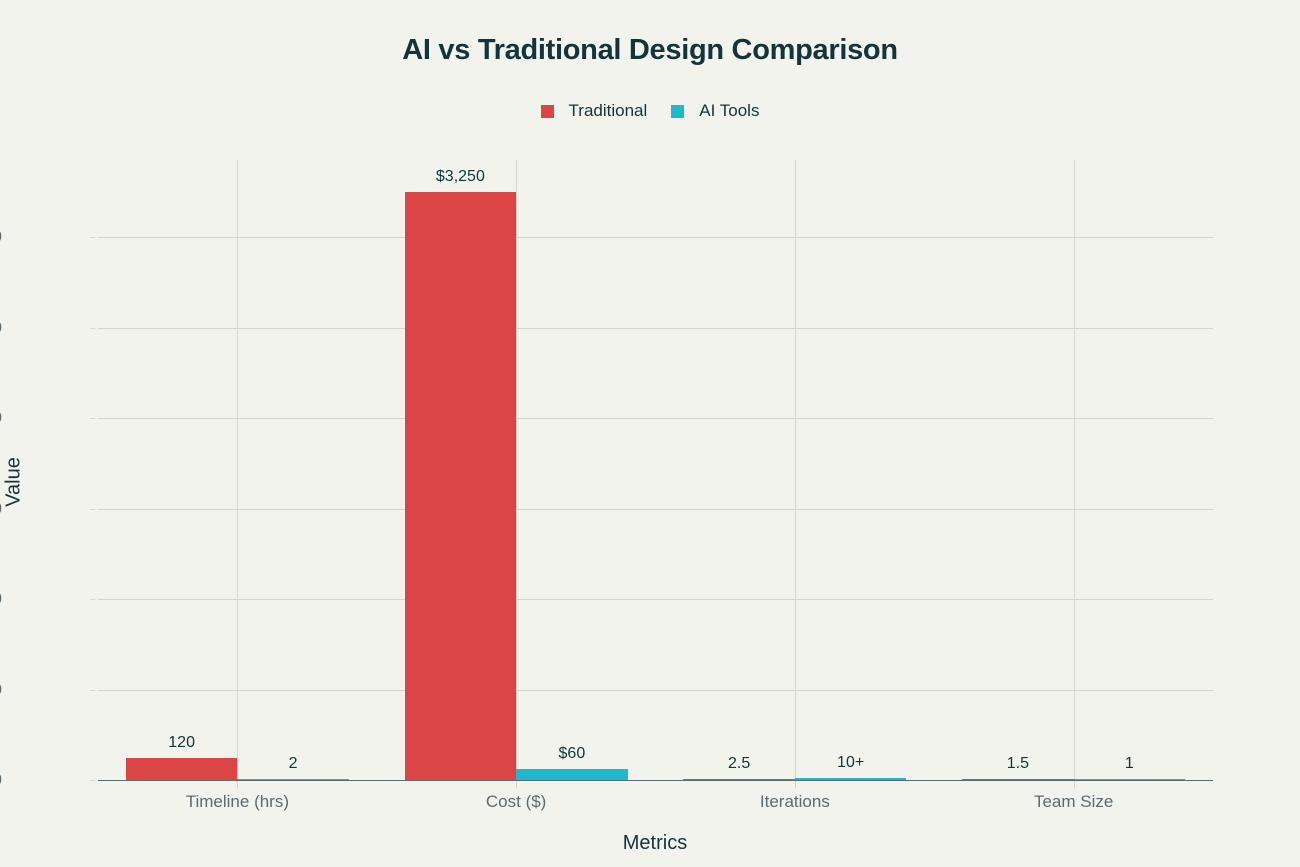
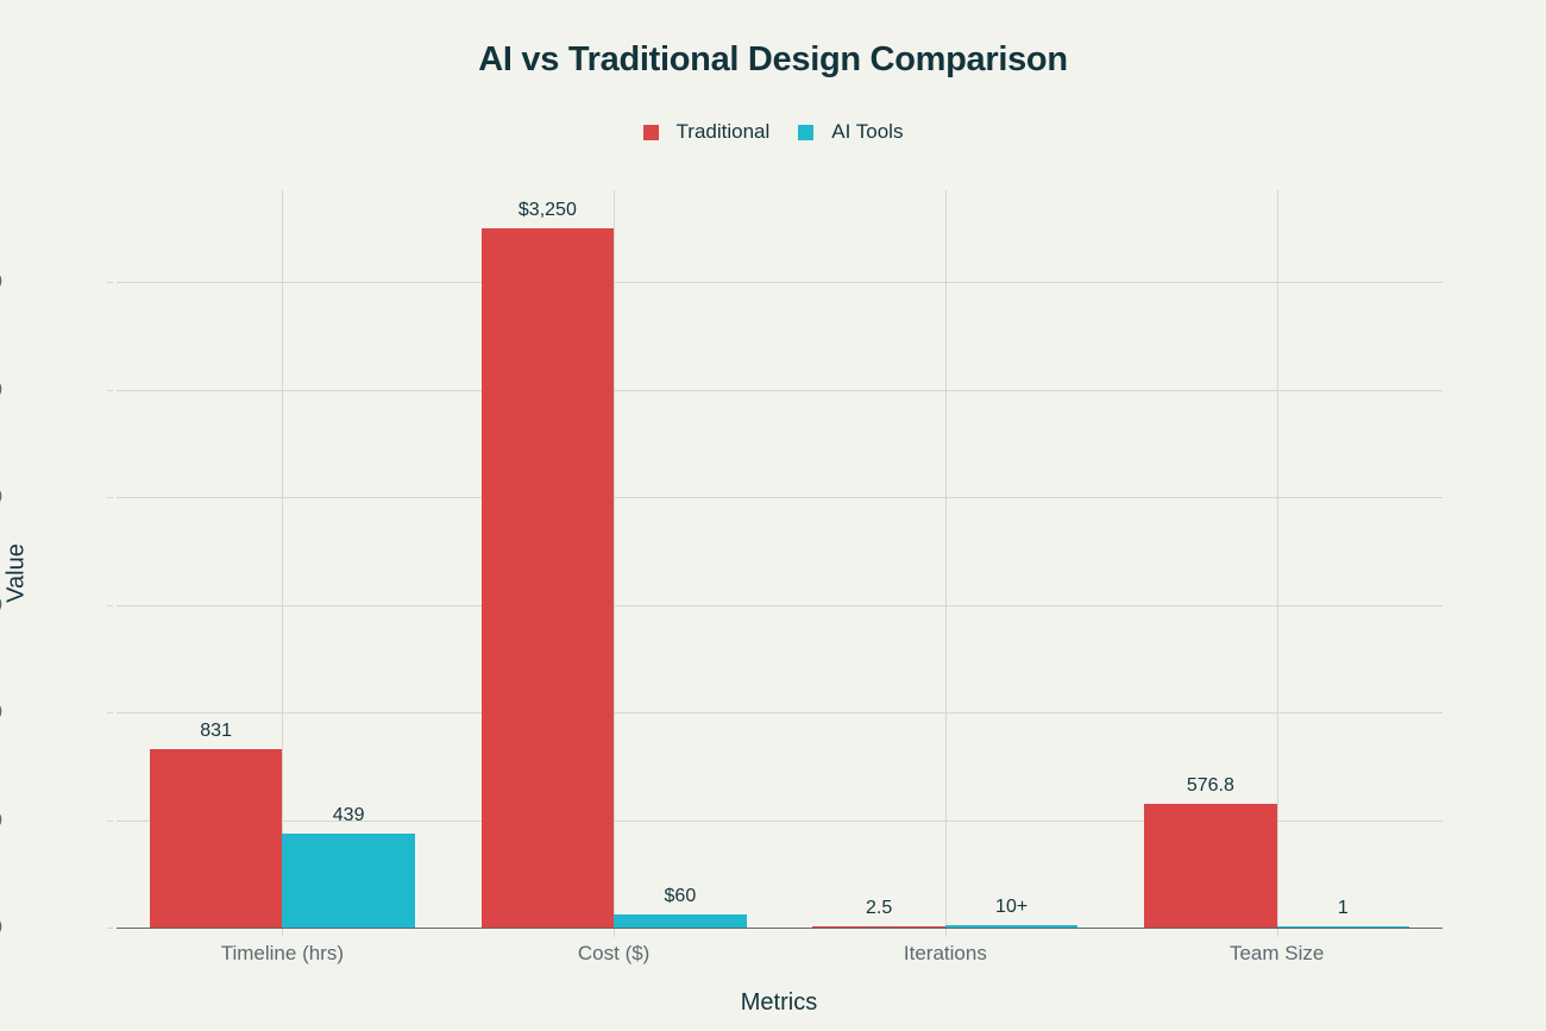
Traditional/Timeline (hrs): 120 -> 831
AI Tools/Timeline (hrs): 2 -> 439
Traditional/Team Size: 1.5 -> 576.8
